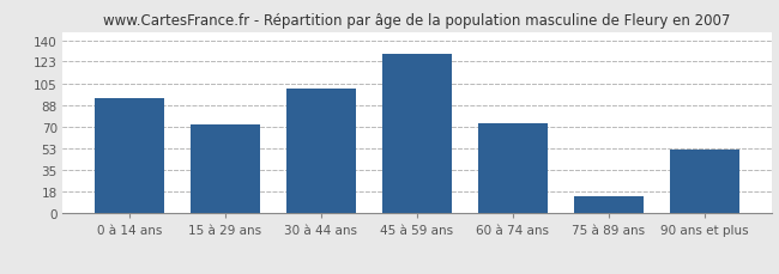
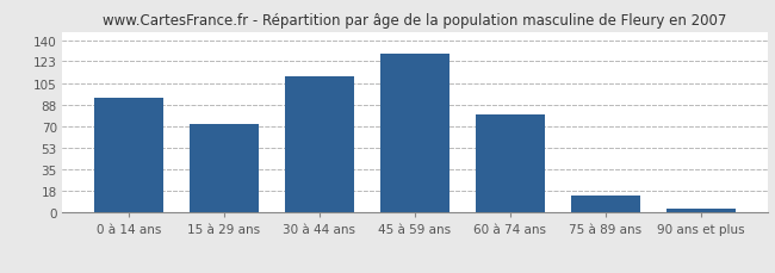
30 à 44 ans: 101 -> 111
60 à 74 ans: 73 -> 80
90 ans et plus: 52 -> 3
